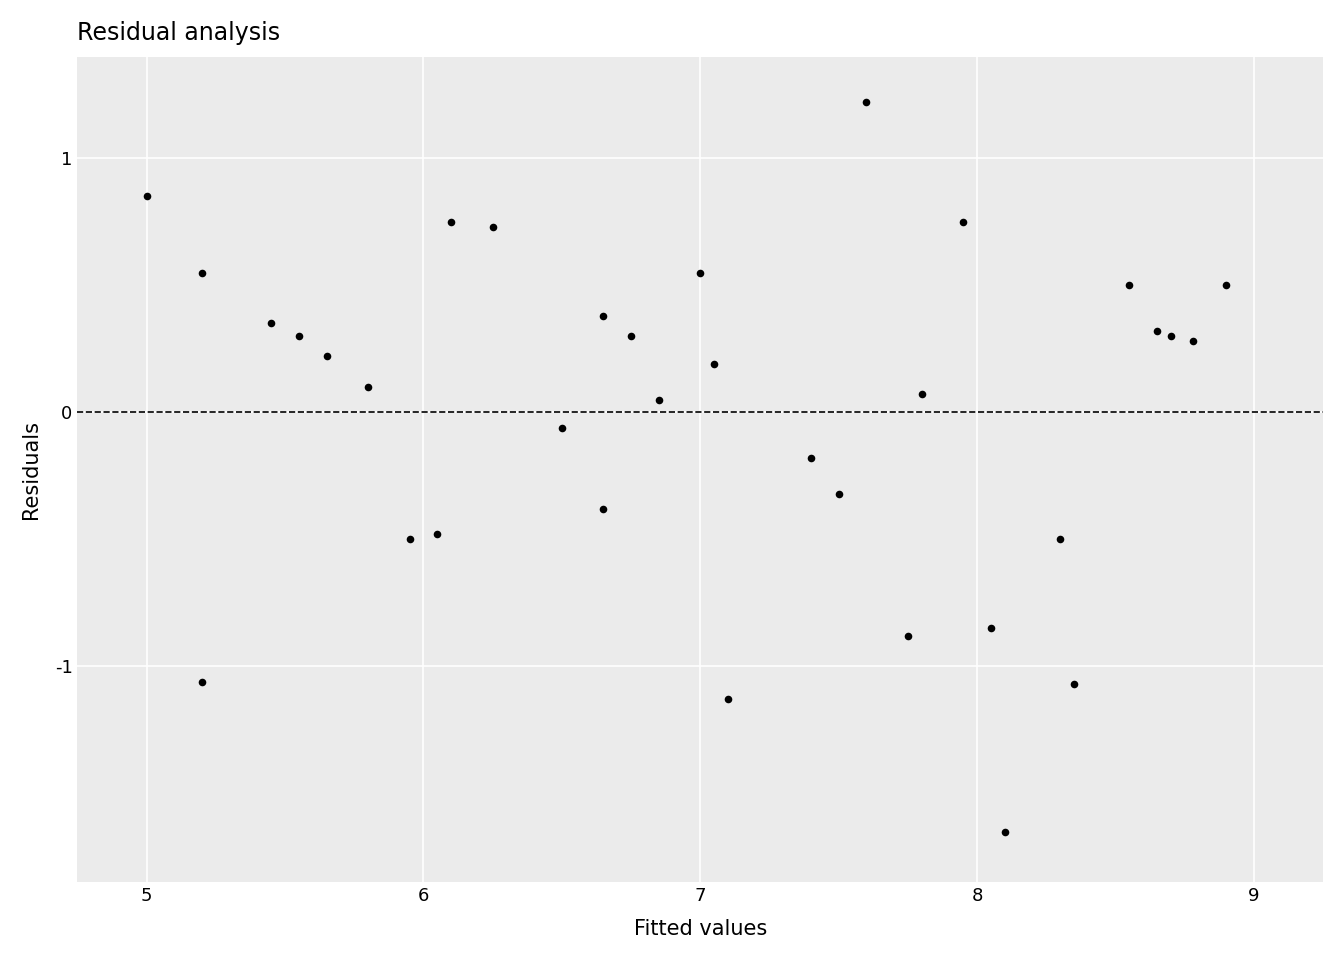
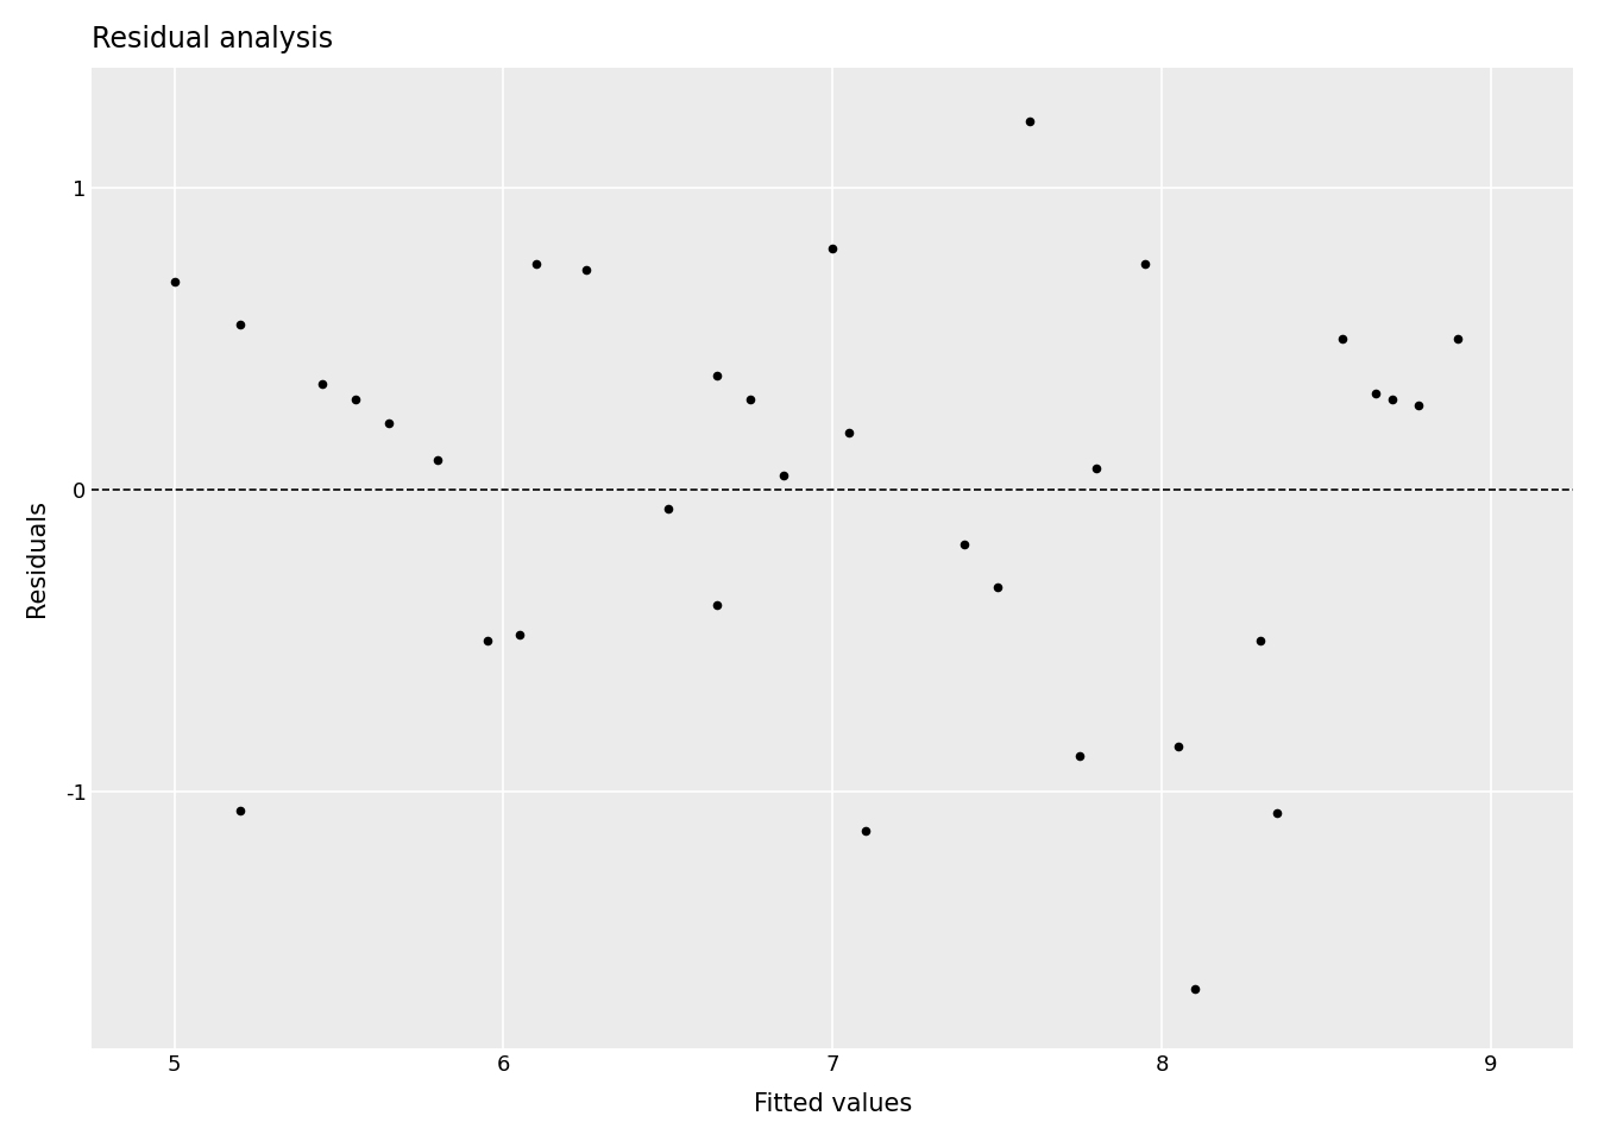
5: 0.85 -> 0.69
7: 0.55 -> 0.80
